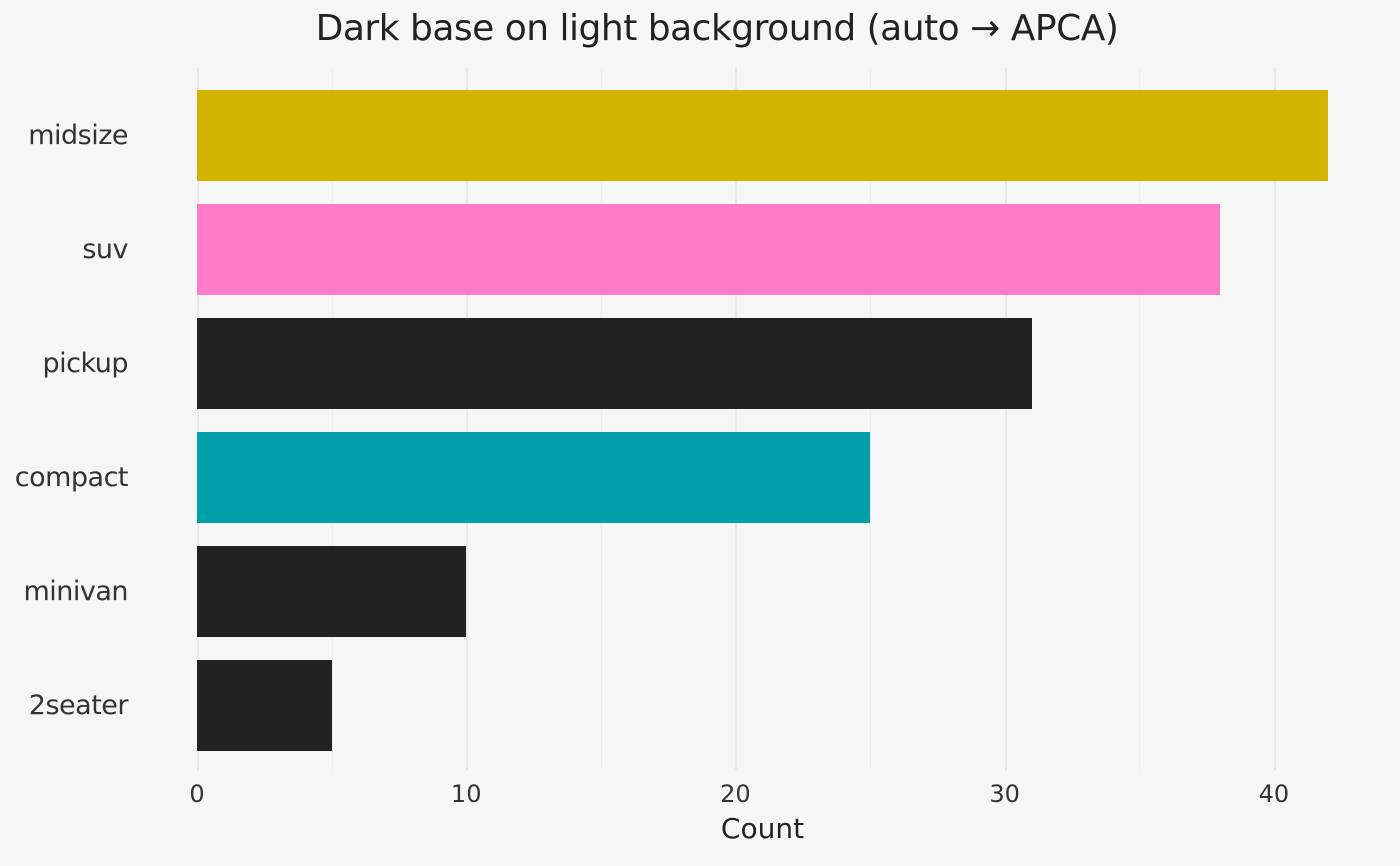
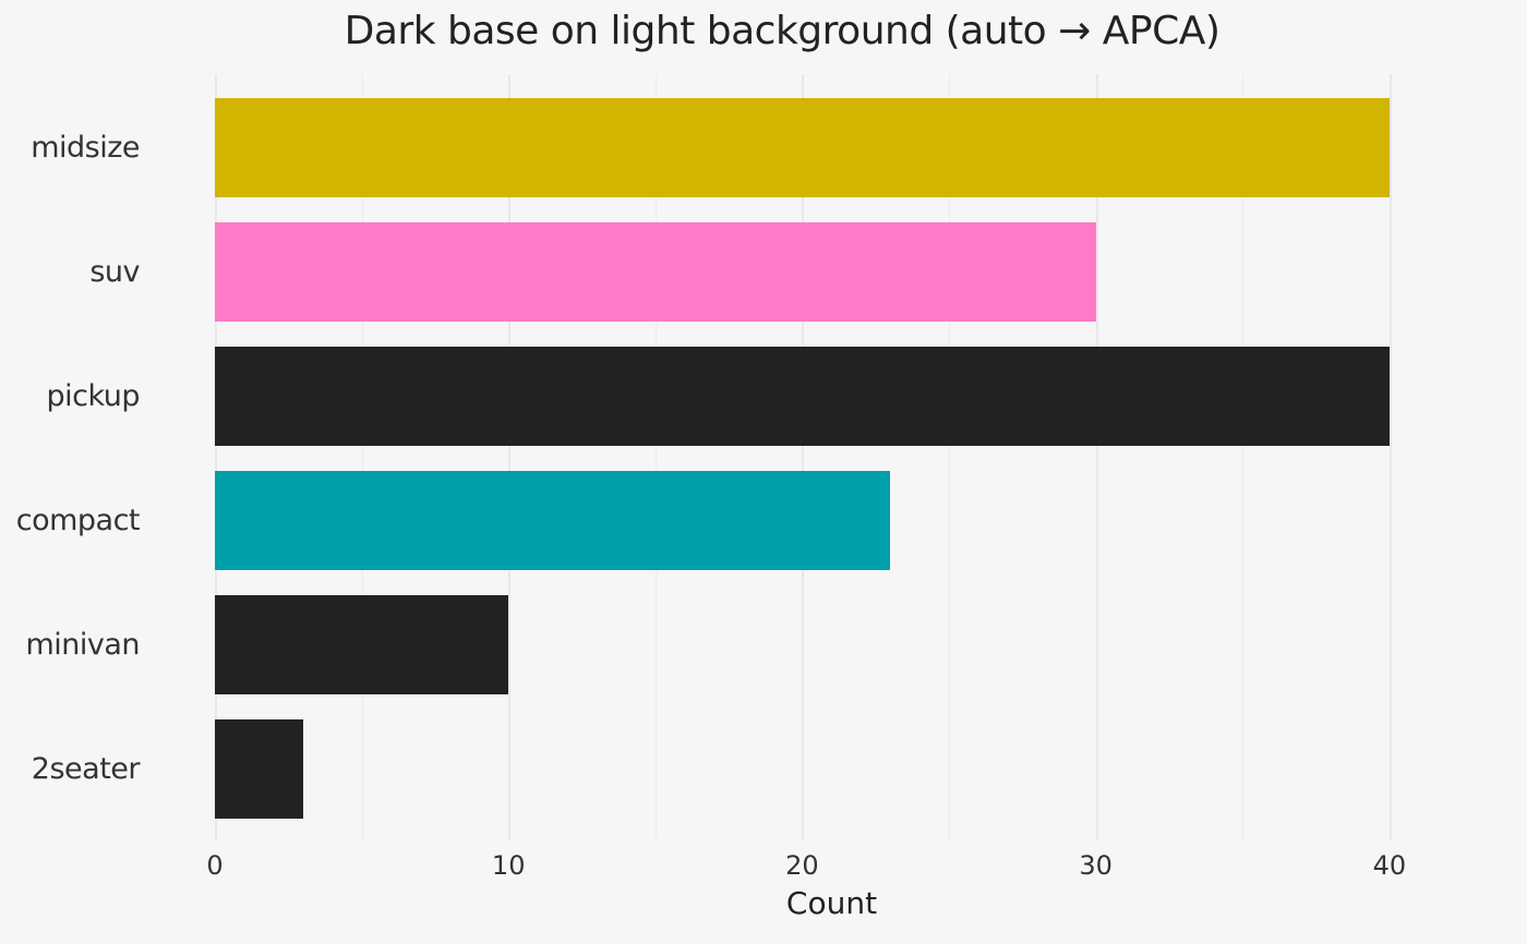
midsize: 42 -> 40
suv: 38 -> 30
pickup: 31 -> 40
compact: 25 -> 23
2seater: 5 -> 3
